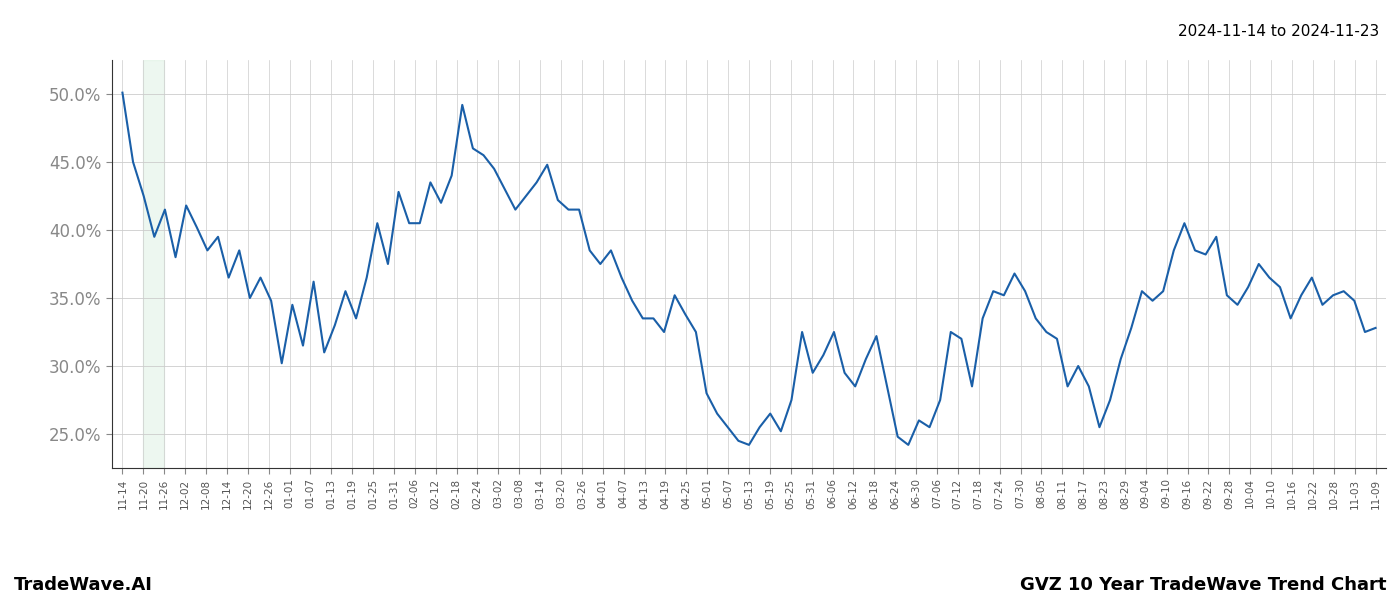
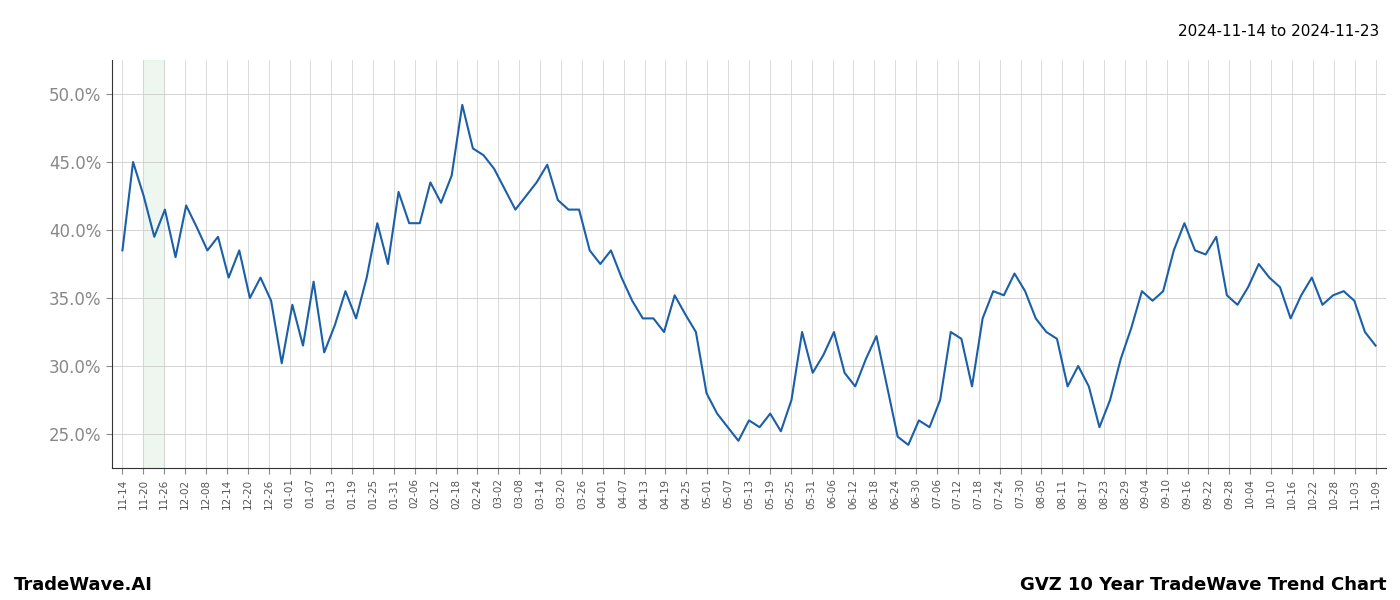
11-14: 50.1% -> 38.5%
05-13: 24.2% -> 26.0%
11-09: 32.8% -> 31.5%
